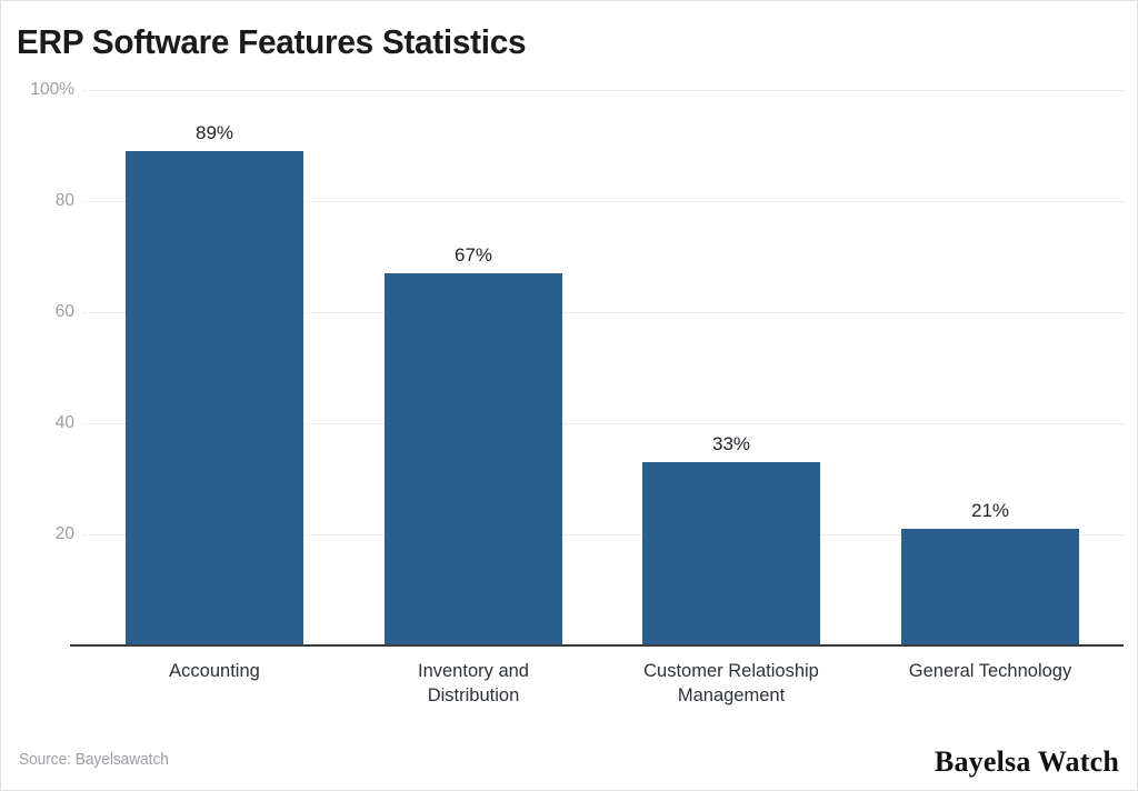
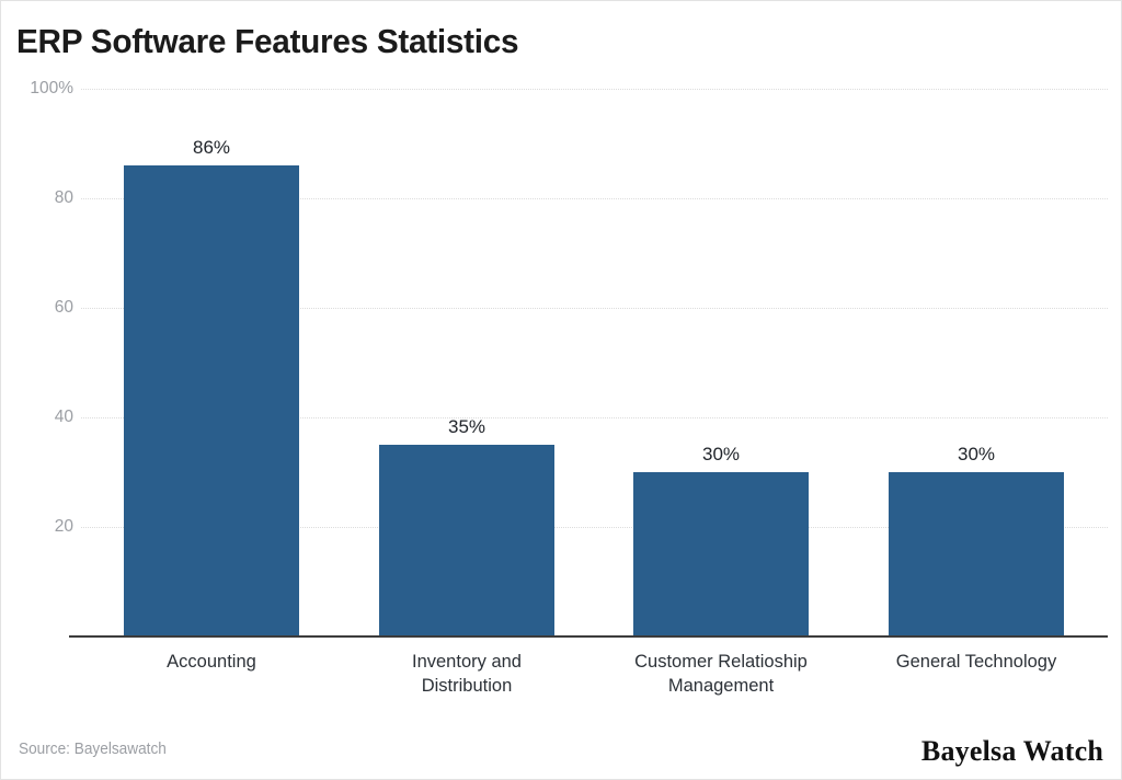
Accounting: 89% -> 86%
Inventory and Distribution: 67% -> 35%
Customer Relatioship Management: 33% -> 30%
General Technology: 21% -> 30%
